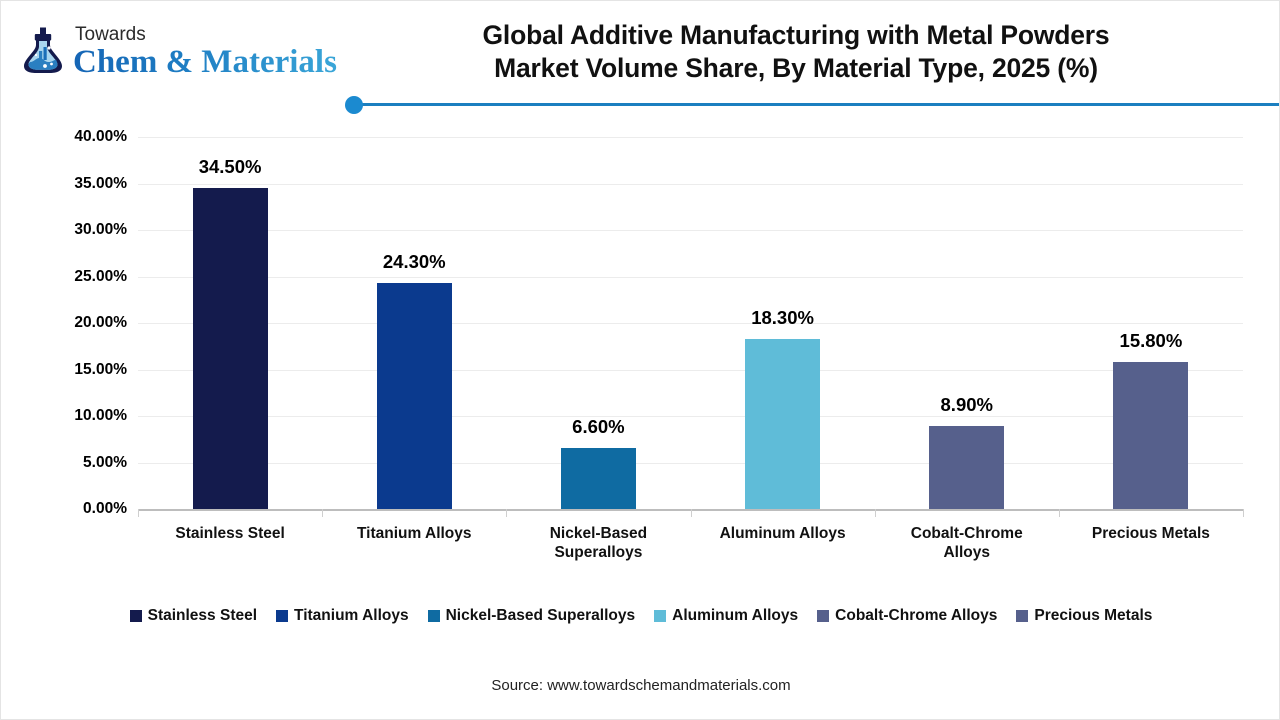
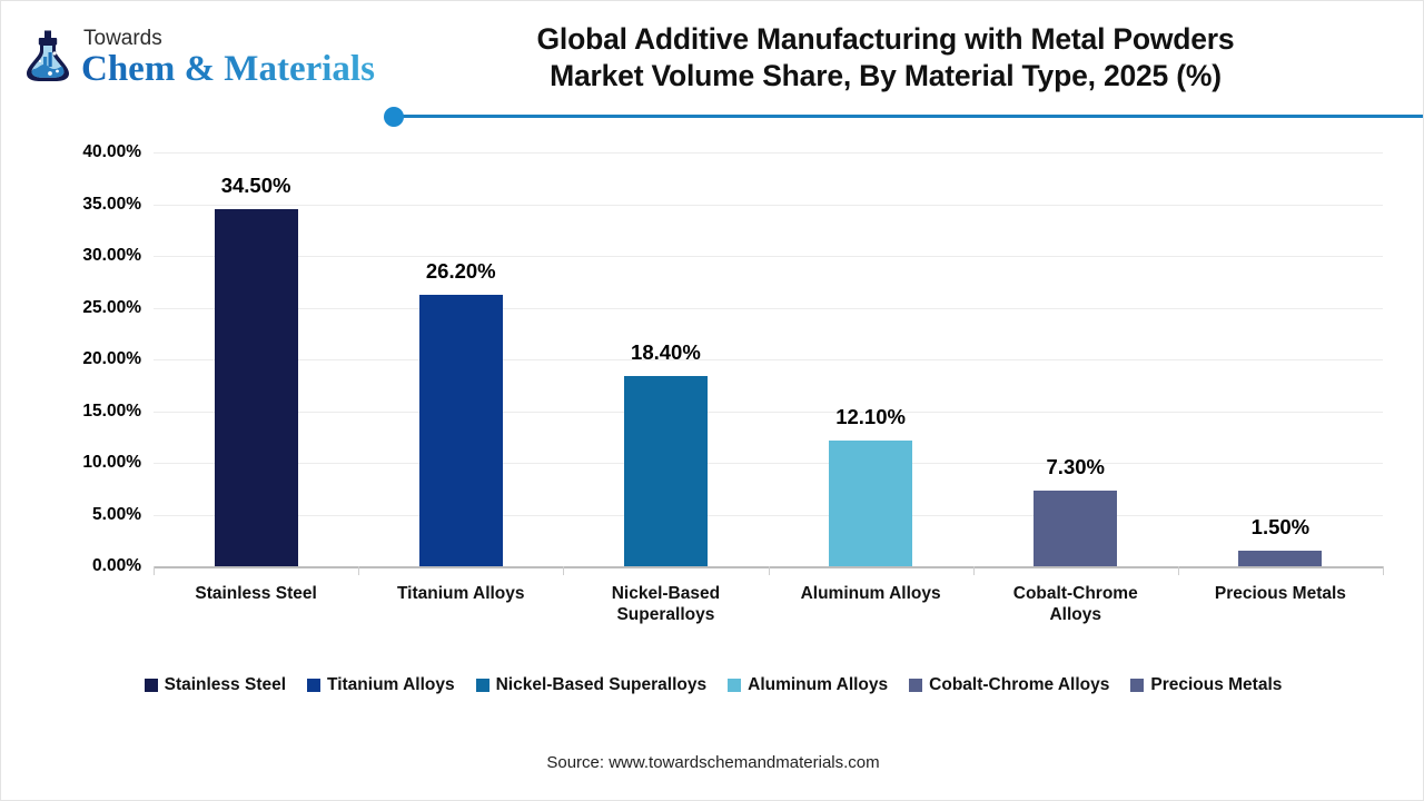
Titanium Alloys: 24.30% -> 26.20%
Nickel-Based Superalloys: 6.60% -> 18.40%
Aluminum Alloys: 18.30% -> 12.10%
Cobalt-Chrome Alloys: 8.90% -> 7.30%
Precious Metals: 15.80% -> 1.50%
